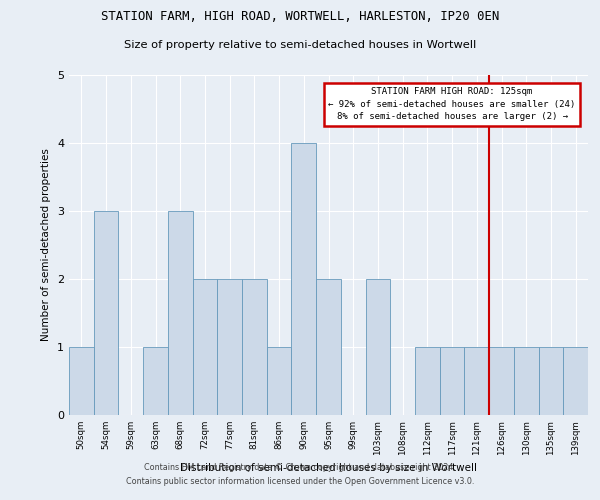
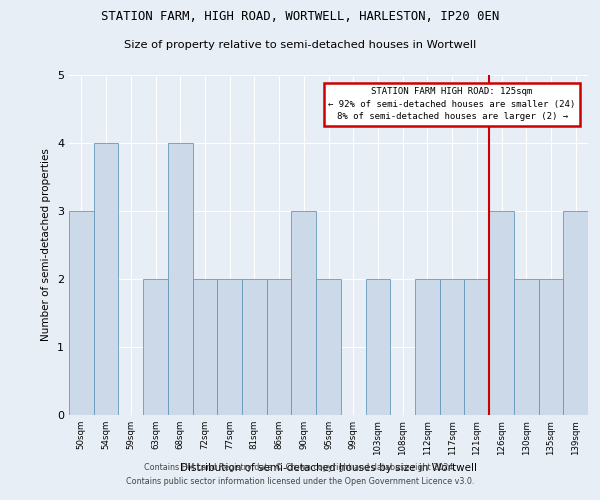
50sqm: 1 -> 3
54sqm: 3 -> 4
63sqm: 1 -> 2
68sqm: 3 -> 4
86sqm: 1 -> 2
90sqm: 4 -> 3
112sqm: 1 -> 2
117sqm: 1 -> 2
121sqm: 1 -> 2
126sqm: 1 -> 3
130sqm: 1 -> 2
135sqm: 1 -> 2
139sqm: 1 -> 3
